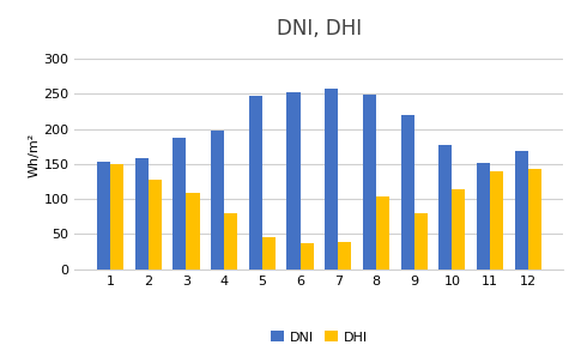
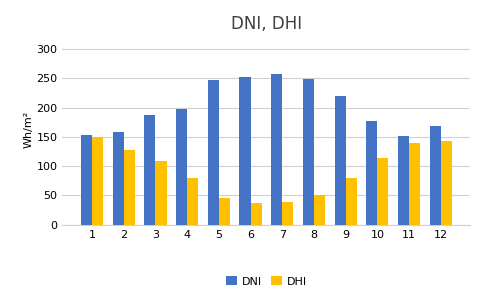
DHI/8: 104 -> 51
